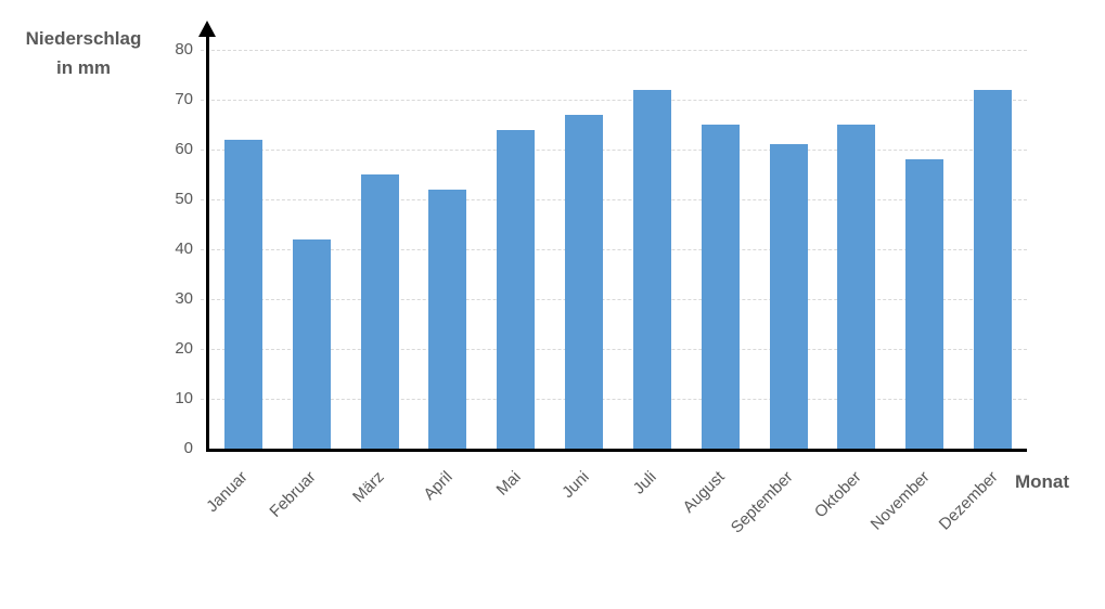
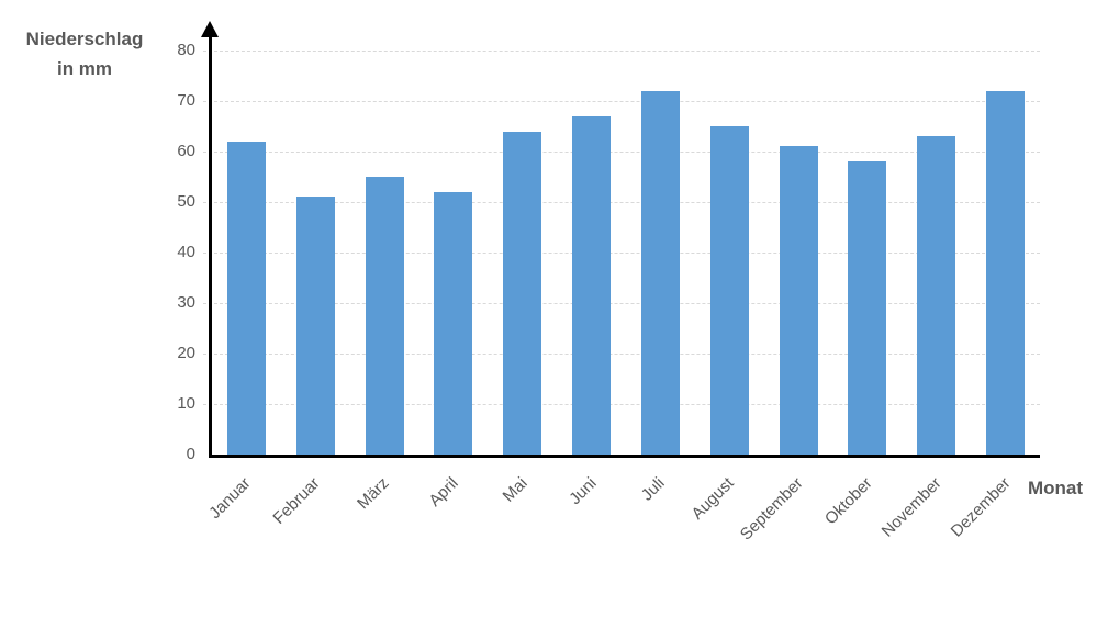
Februar: 42 -> 51
Oktober: 65 -> 58
November: 58 -> 63
